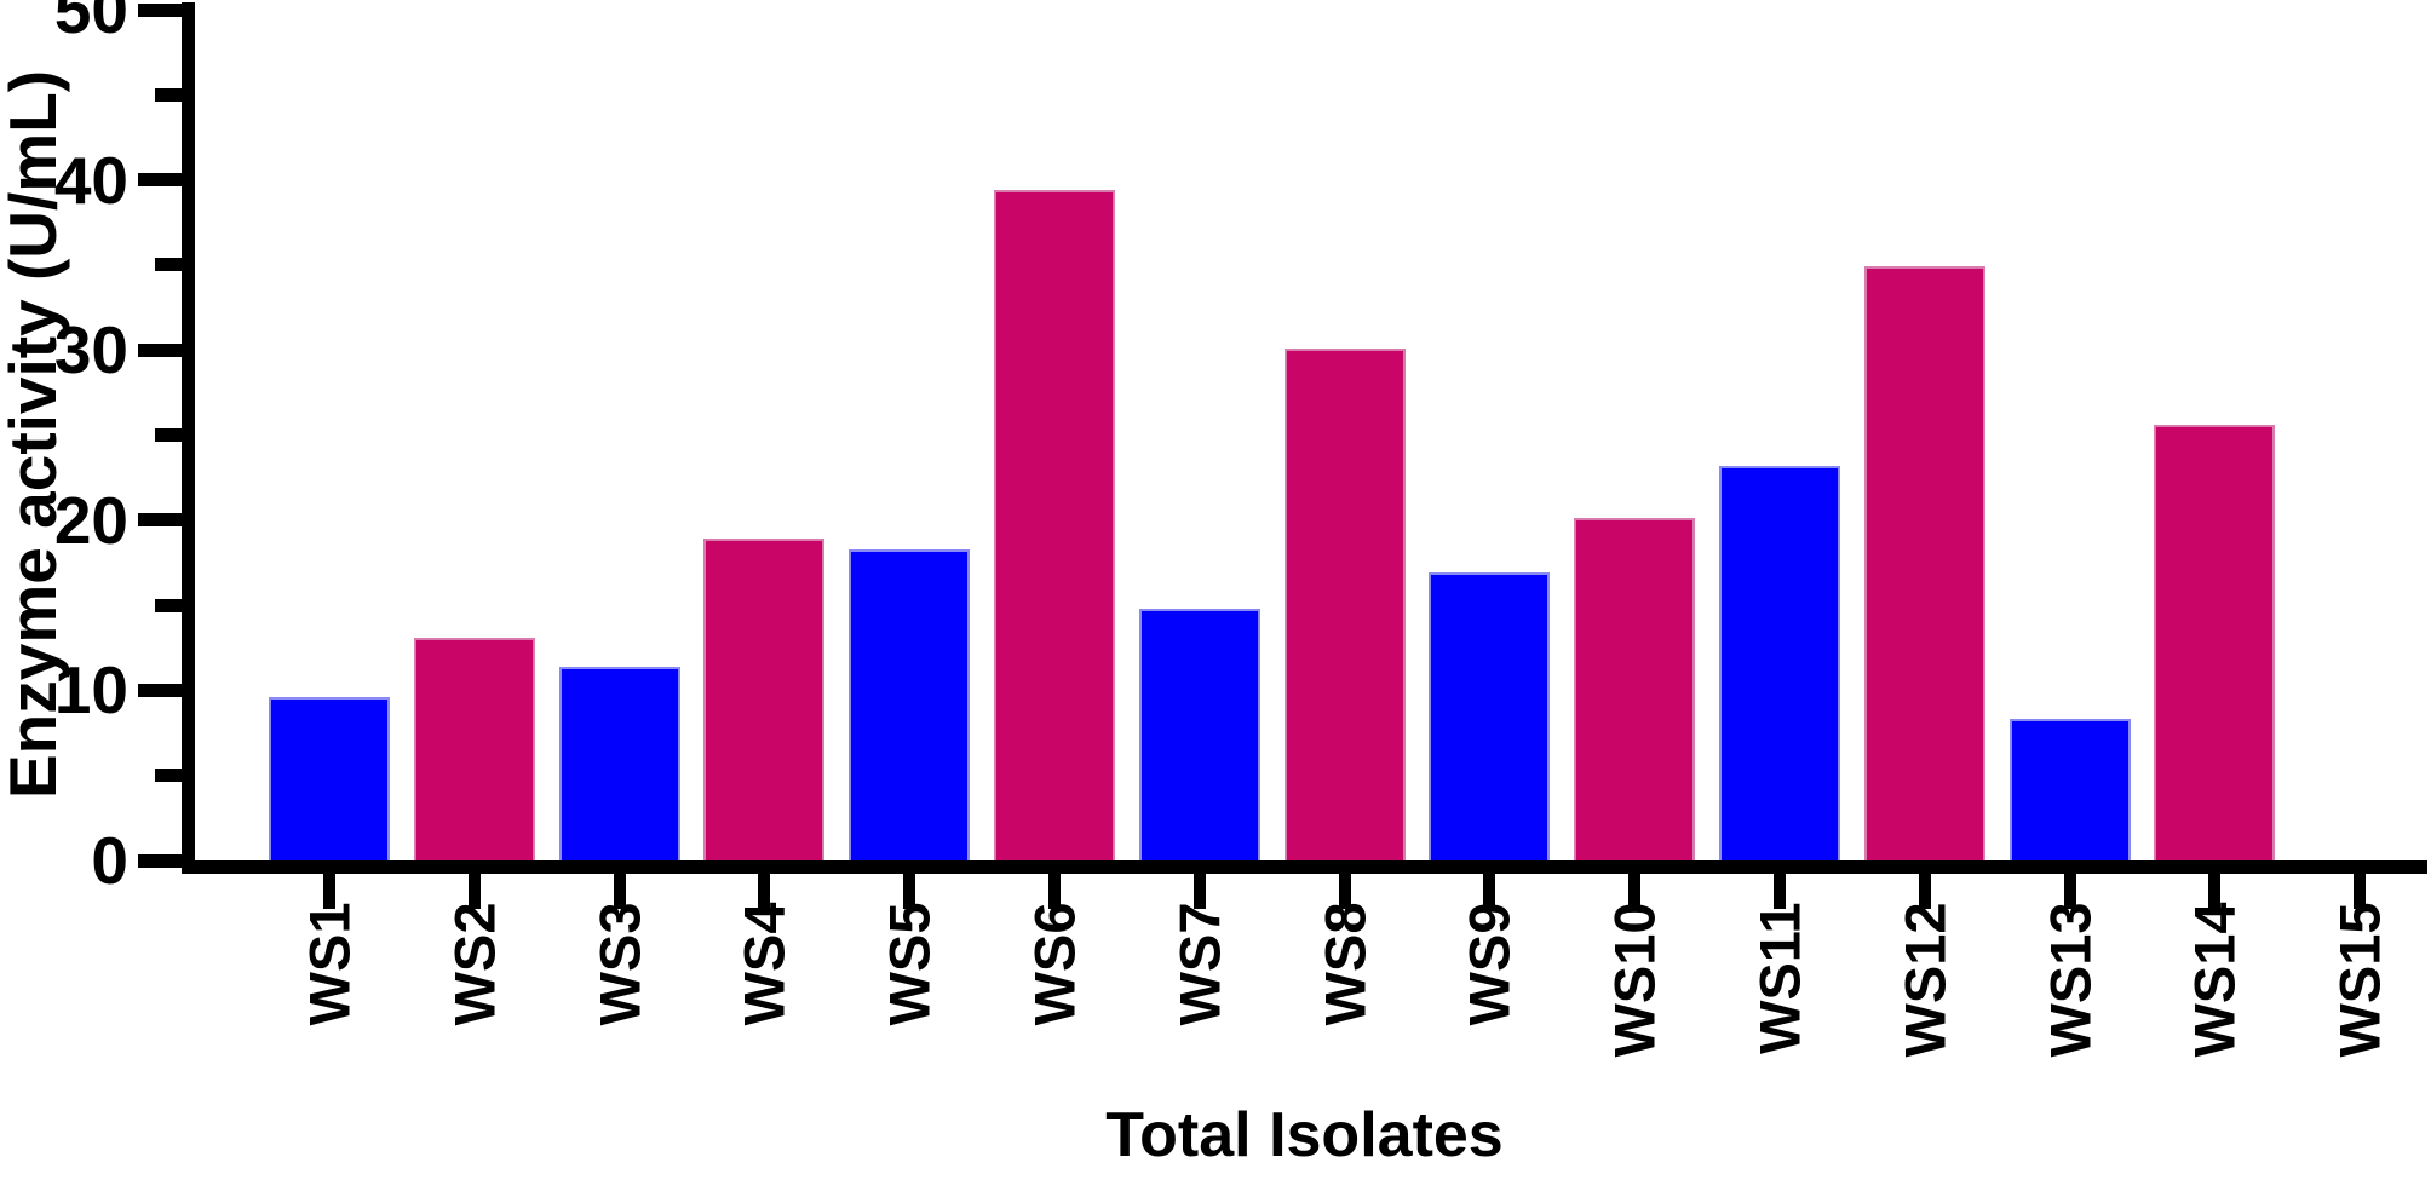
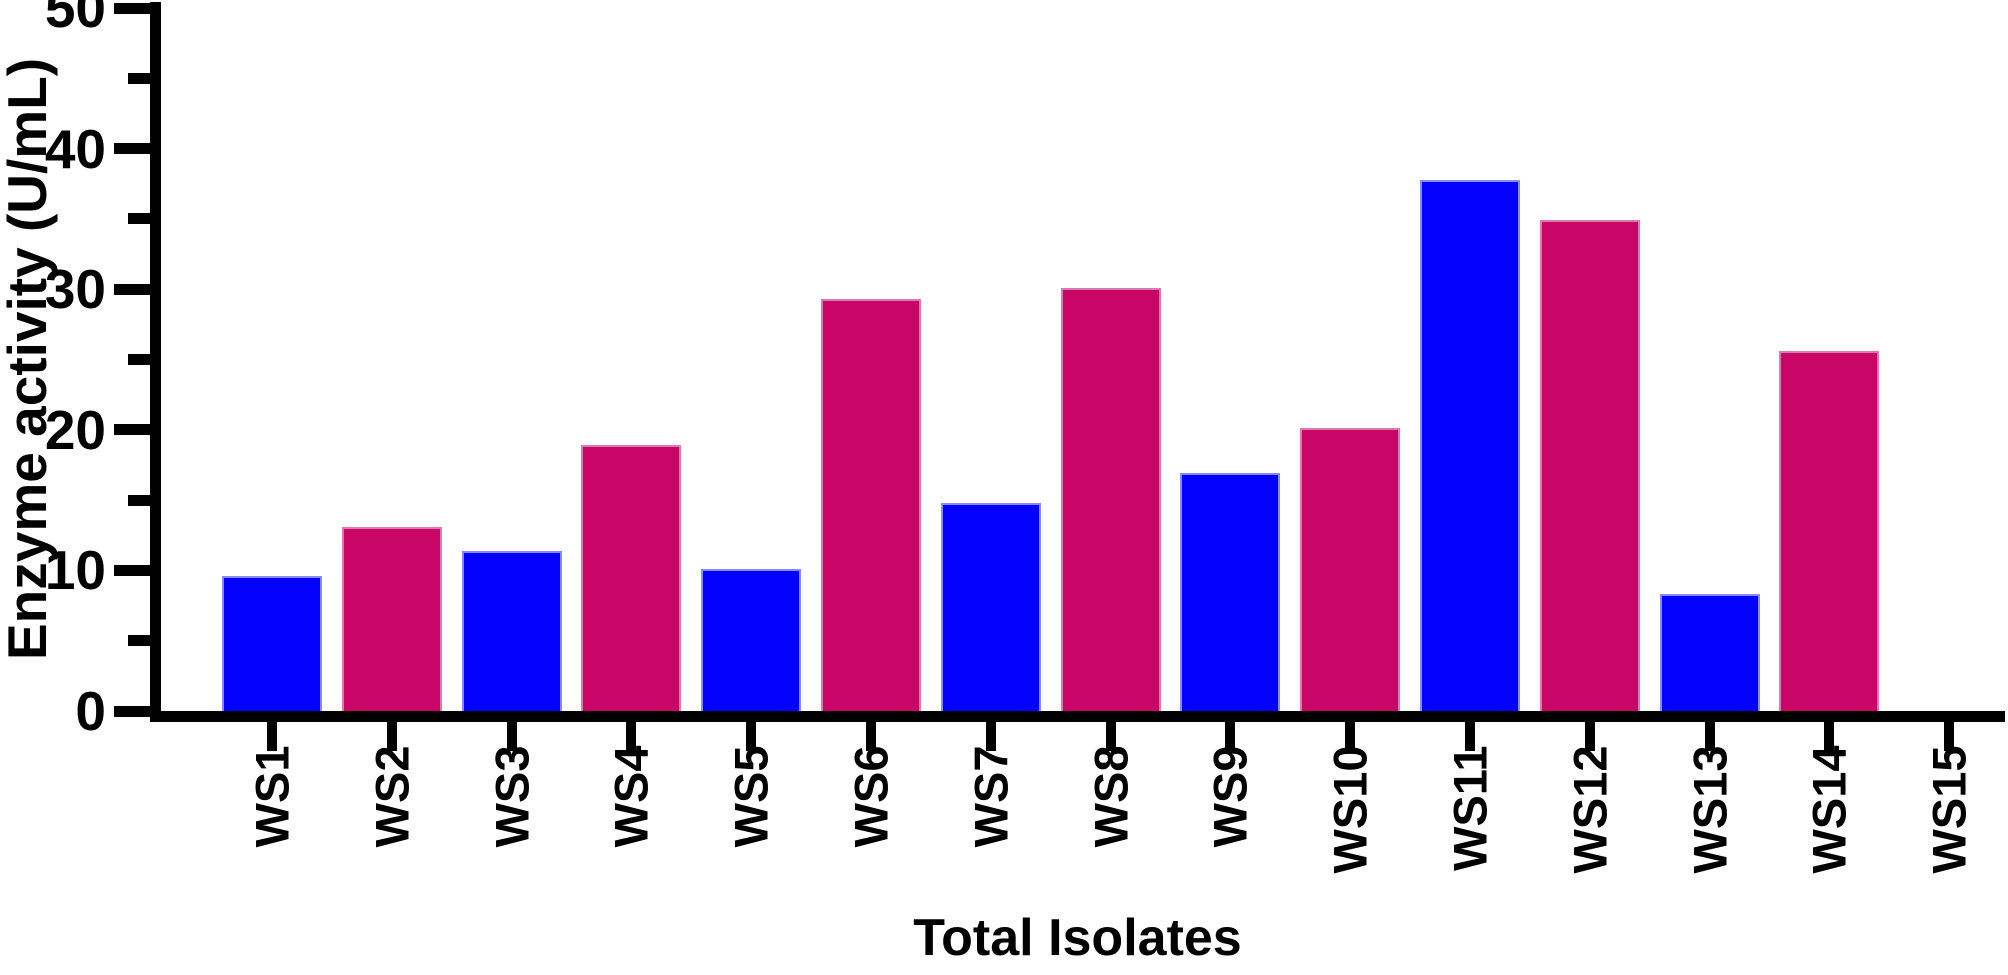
WS5: 18.3 -> 10.1
WS6: 39.4 -> 29.3
WS11: 23.2 -> 37.8
